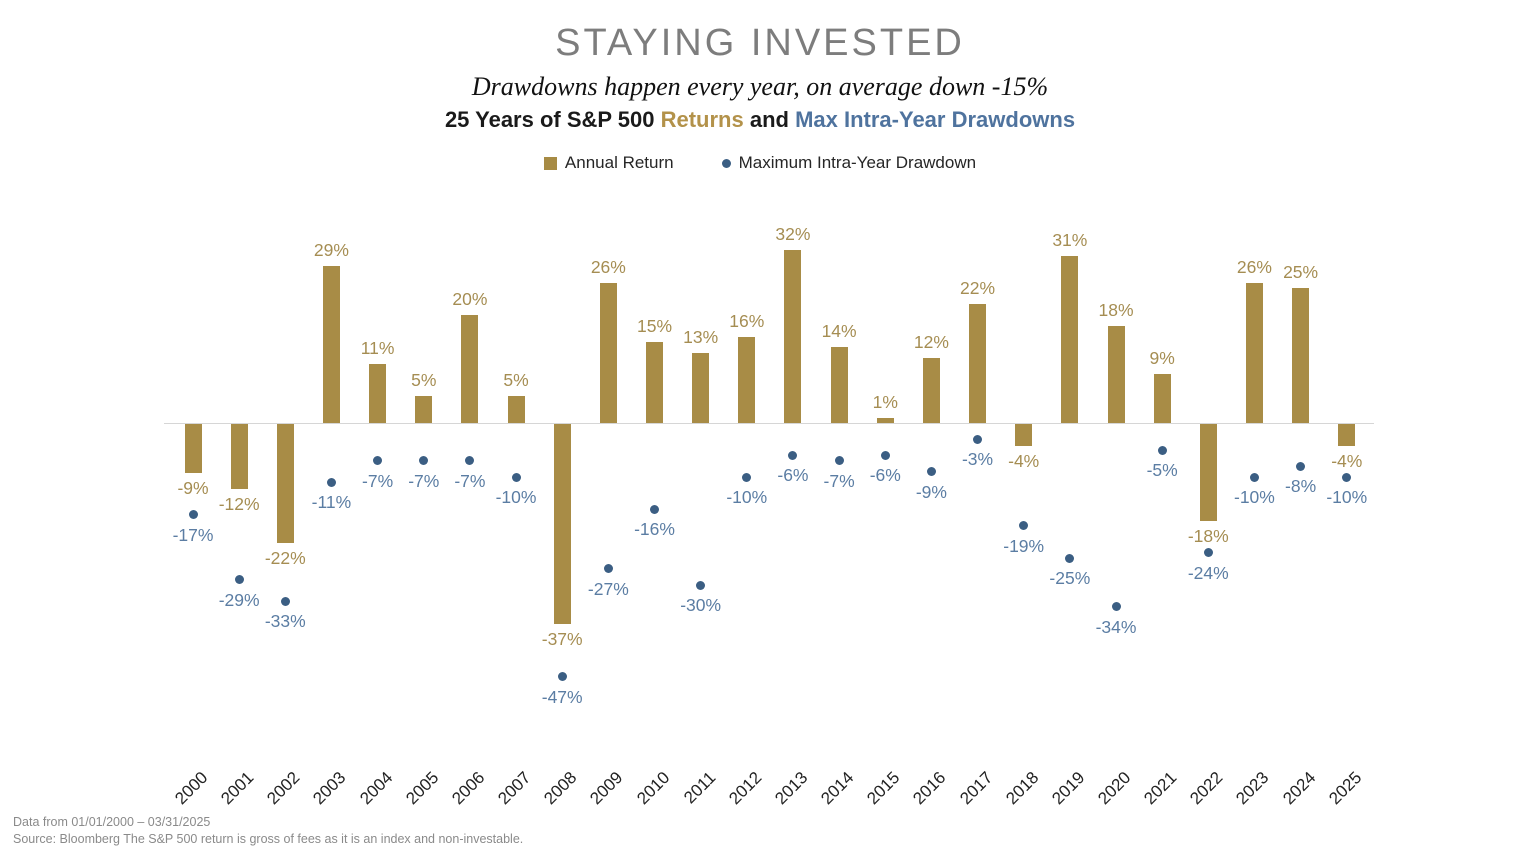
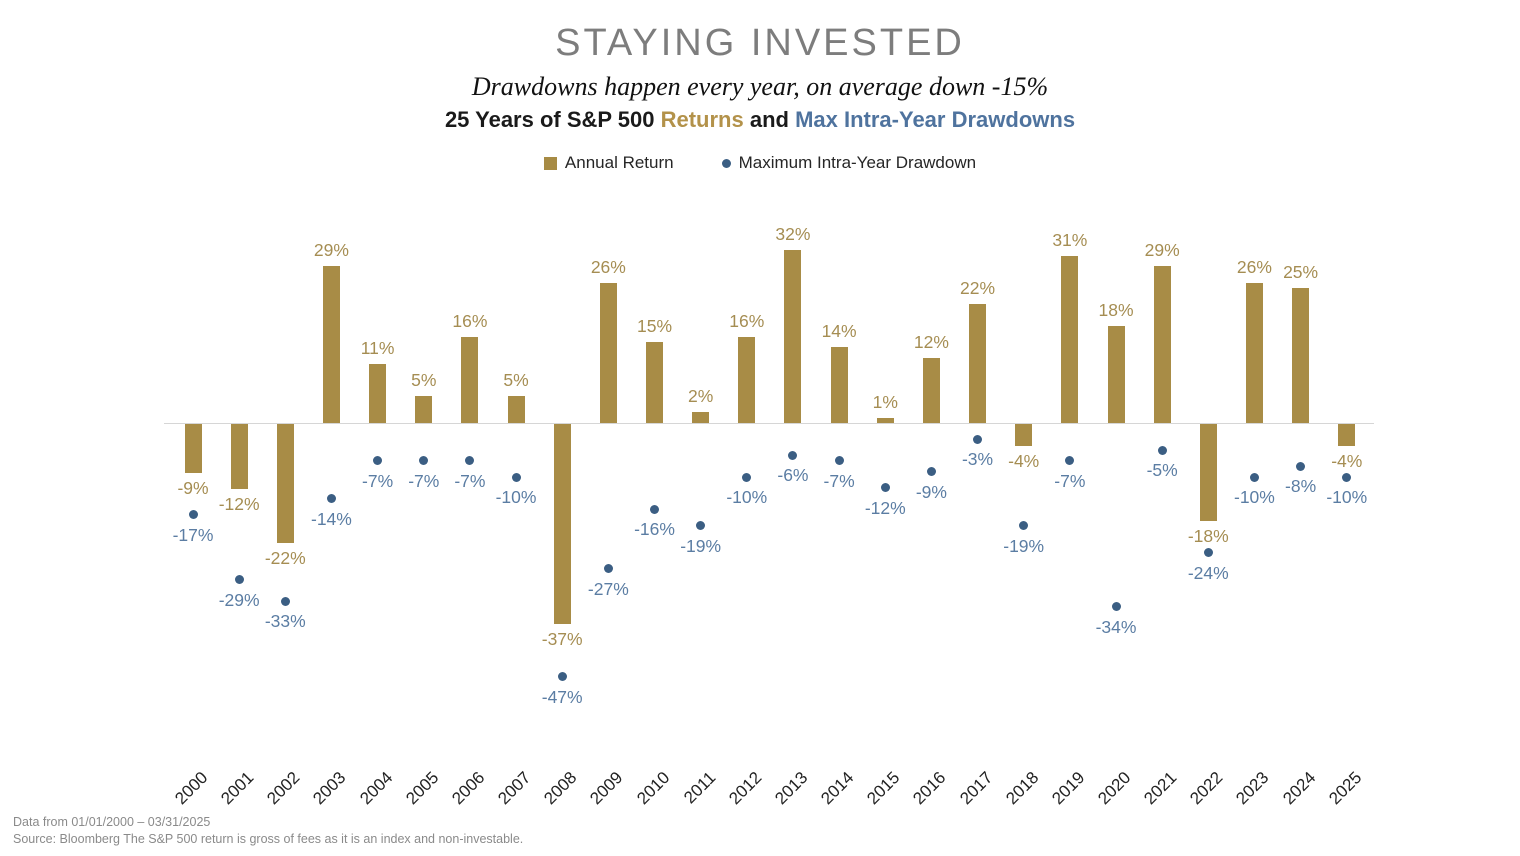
Maximum Intra-Year Drawdown/2003: -11% -> -14%
Annual Return/2006: 20% -> 16%
Annual Return/2011: 13% -> 2%
Maximum Intra-Year Drawdown/2011: -30% -> -19%
Maximum Intra-Year Drawdown/2015: -6% -> -12%
Maximum Intra-Year Drawdown/2019: -25% -> -7%
Annual Return/2021: 9% -> 29%
